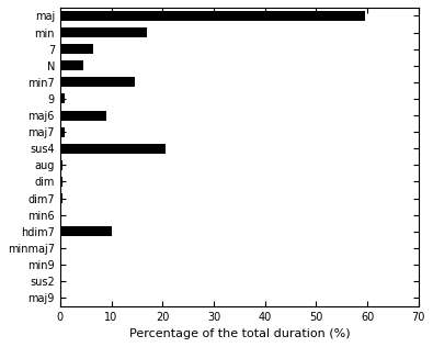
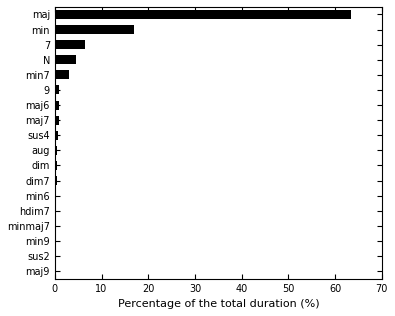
maj: 59.5 -> 63.5
min7: 14.5 -> 3.0
maj6: 9.0 -> 0.9
sus4: 20.5 -> 0.7
hdim7: 10.0 -> 0.2
